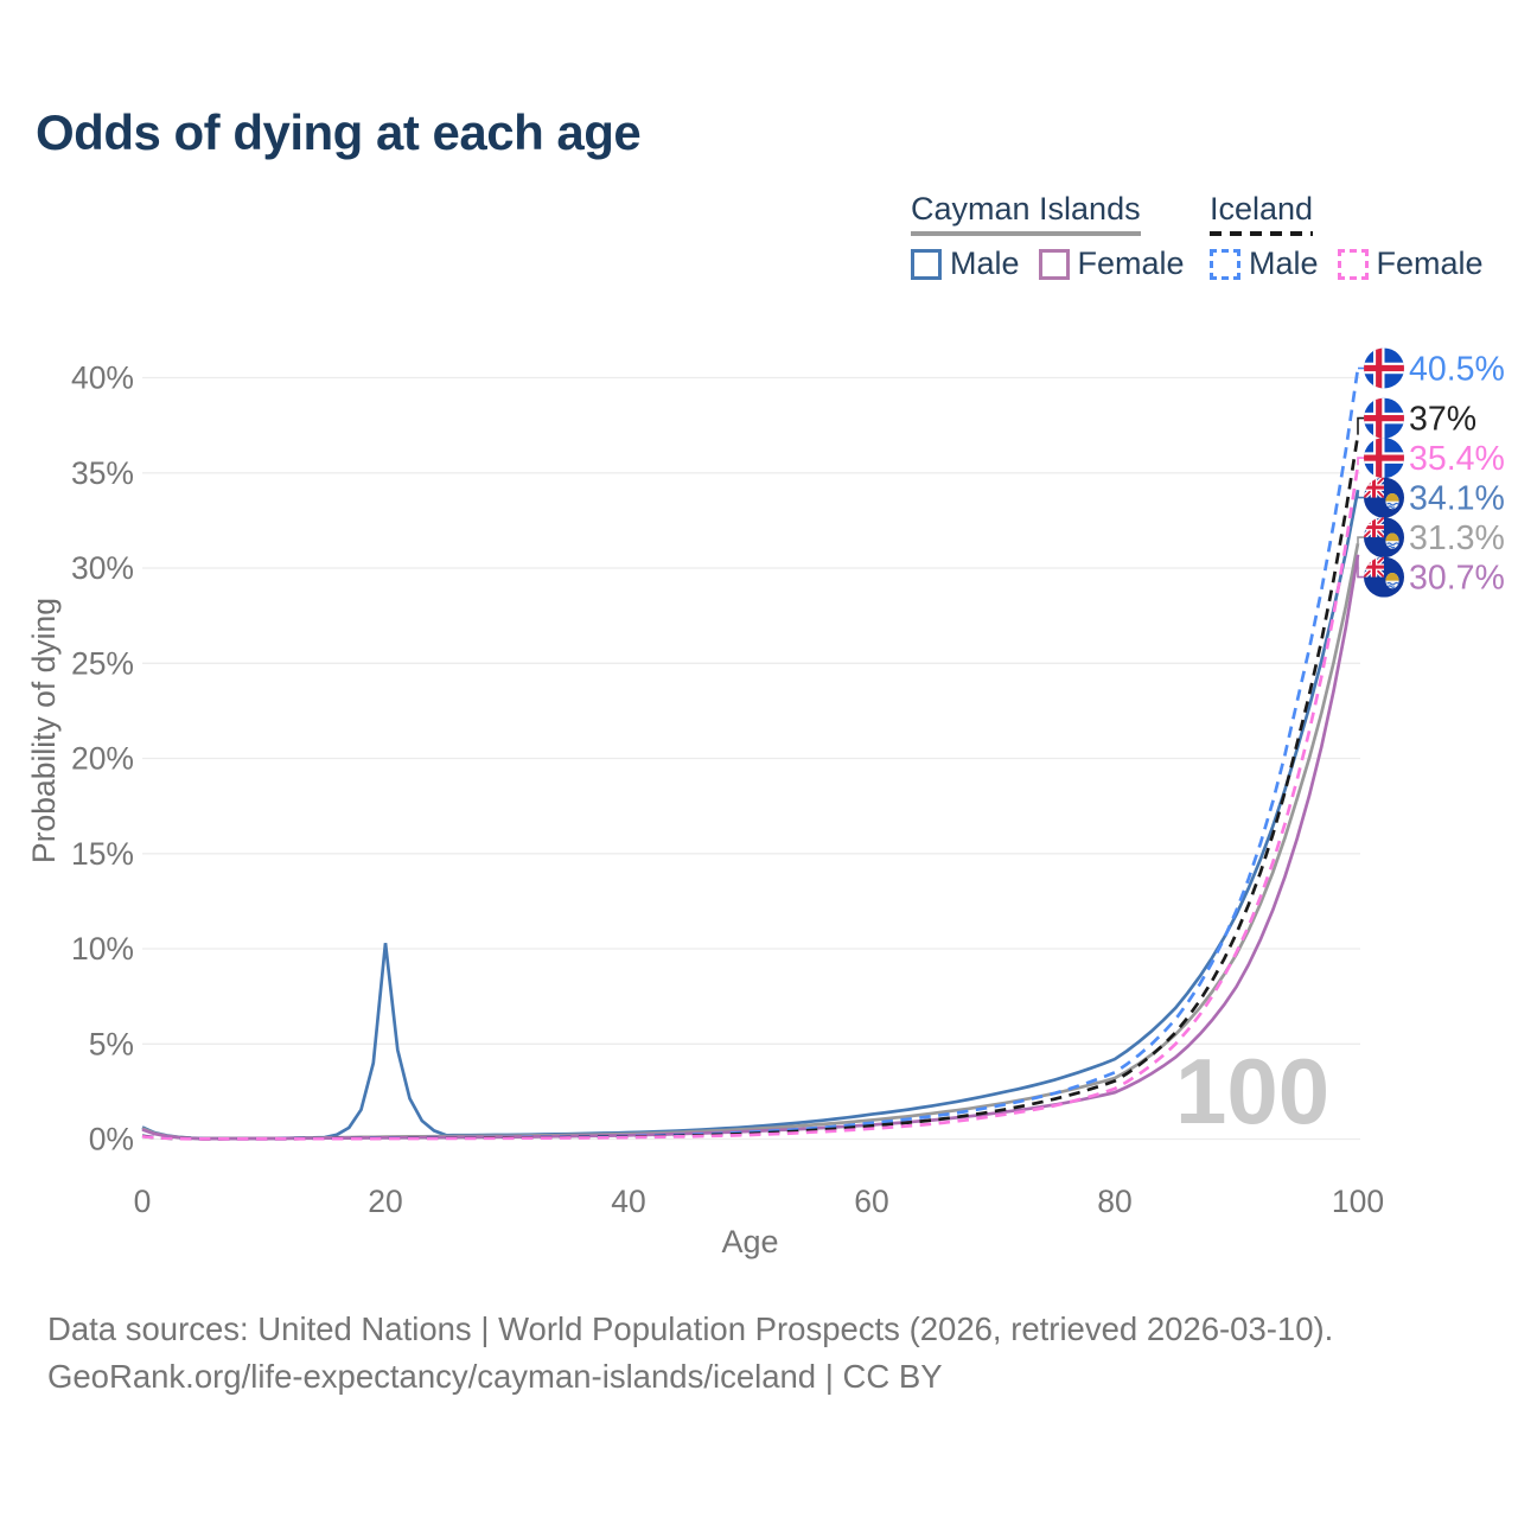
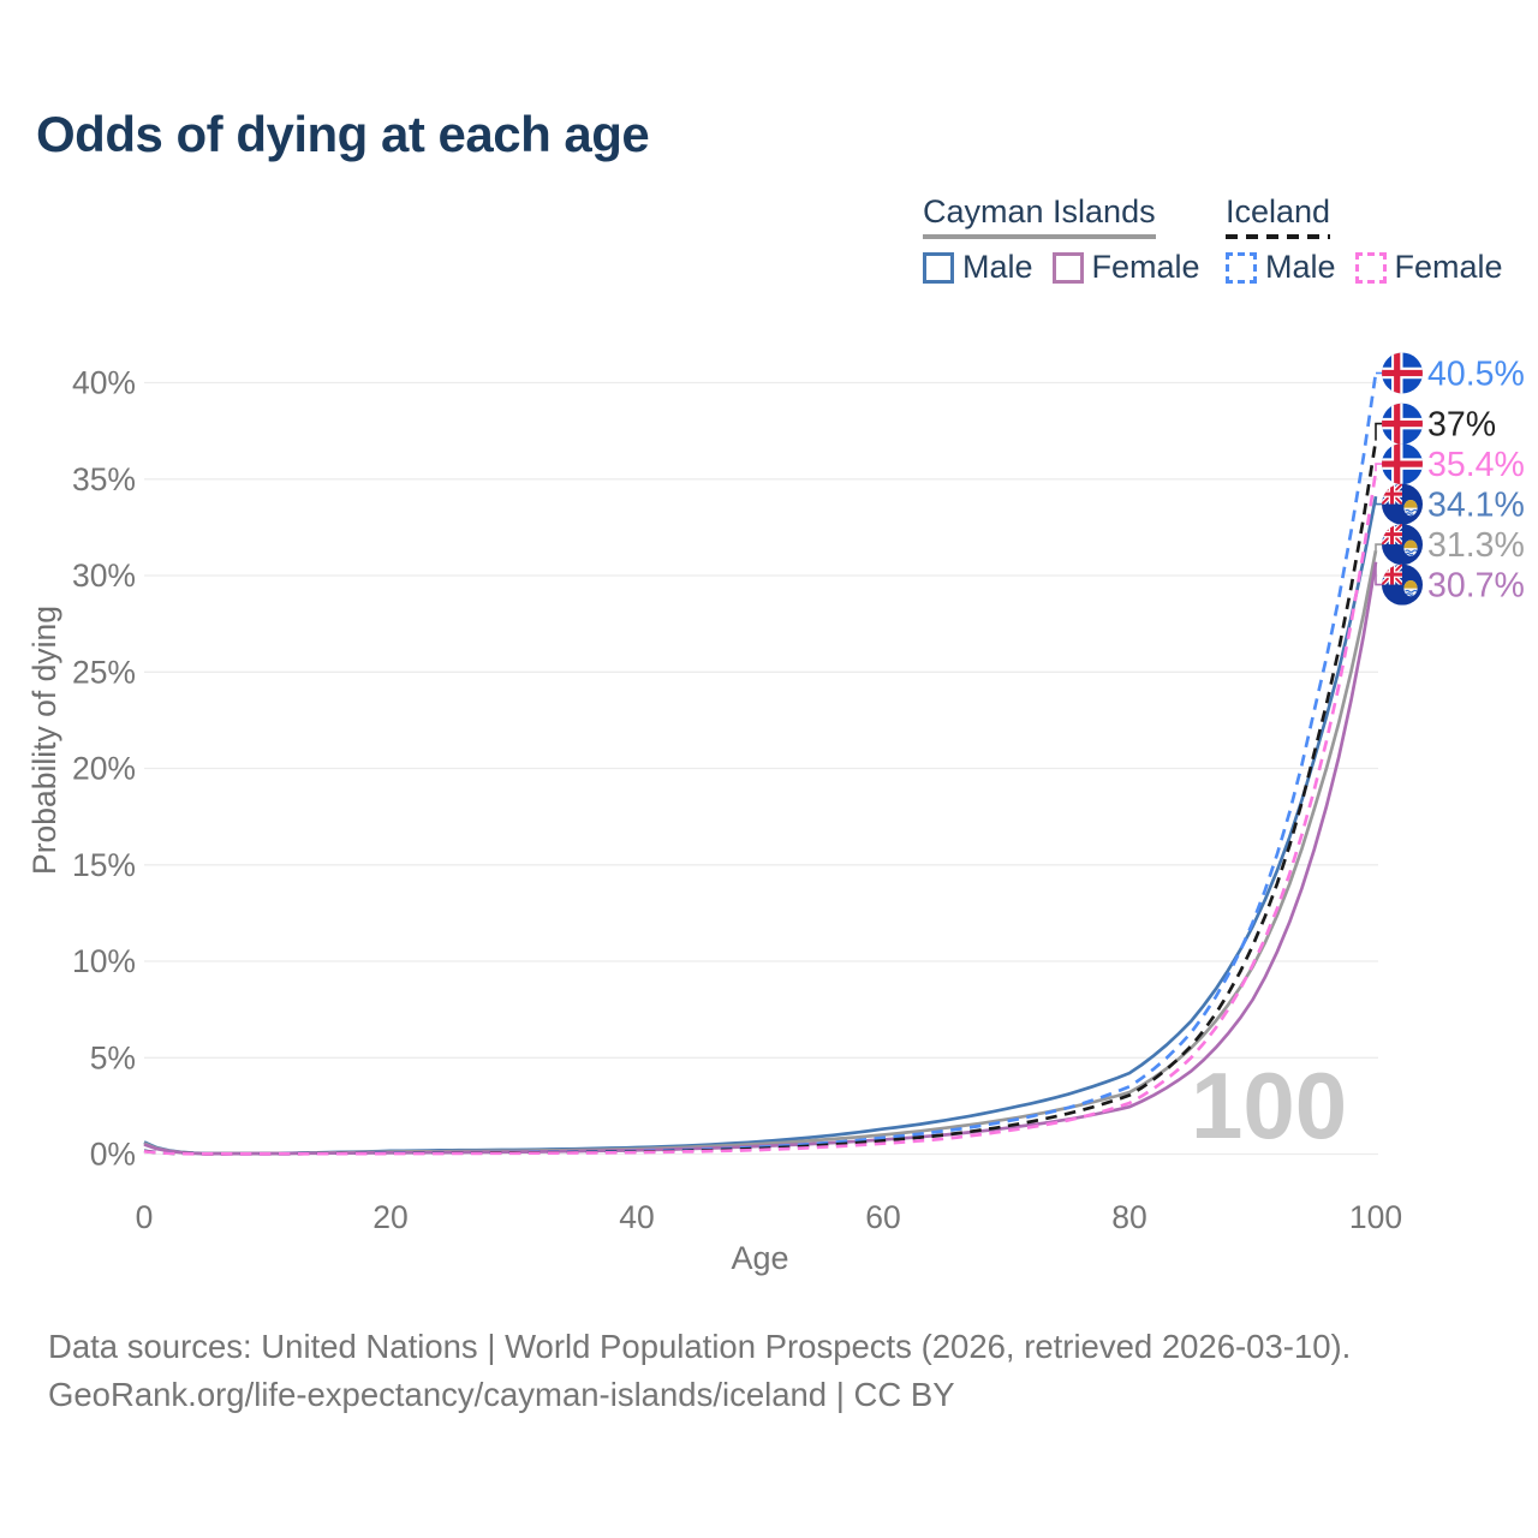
Cayman Islands Male/20: 10.3% -> 0.2%
